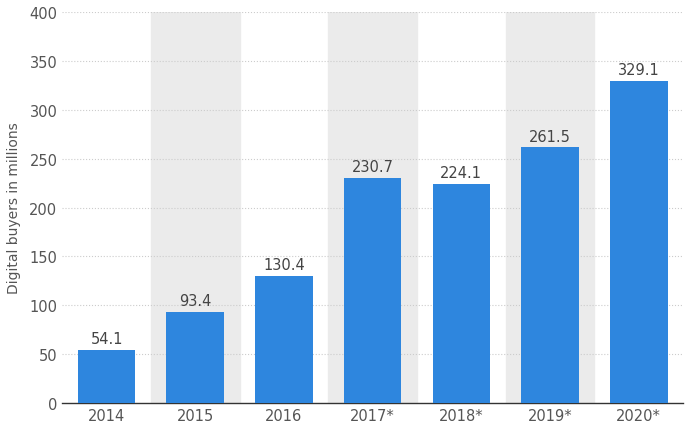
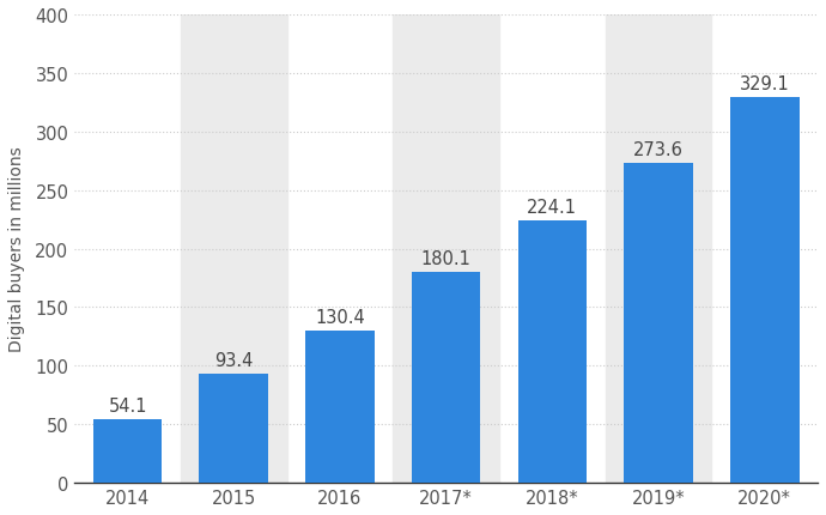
2017*: 230.7 -> 180.1
2019*: 261.5 -> 273.6
